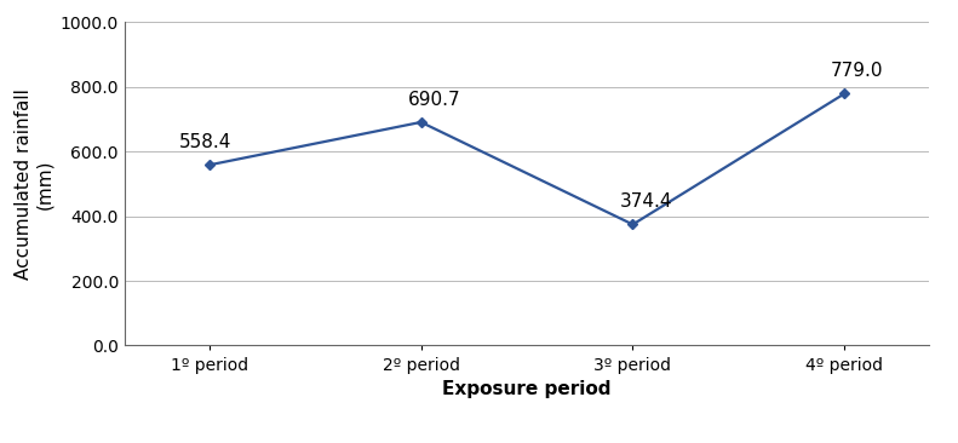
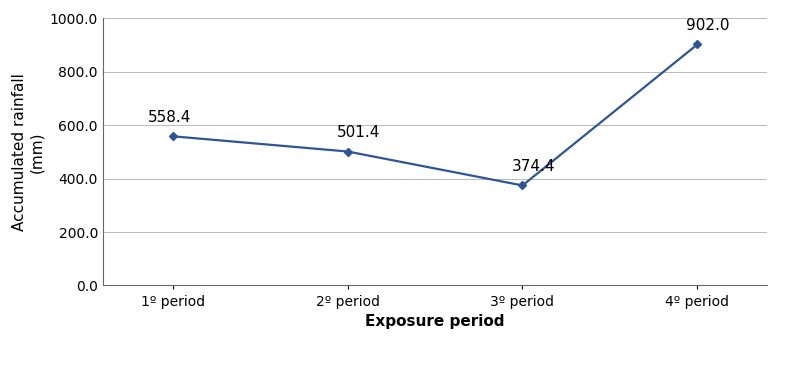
2º period: 690.7 -> 501.4
4º period: 779.0 -> 902.0
